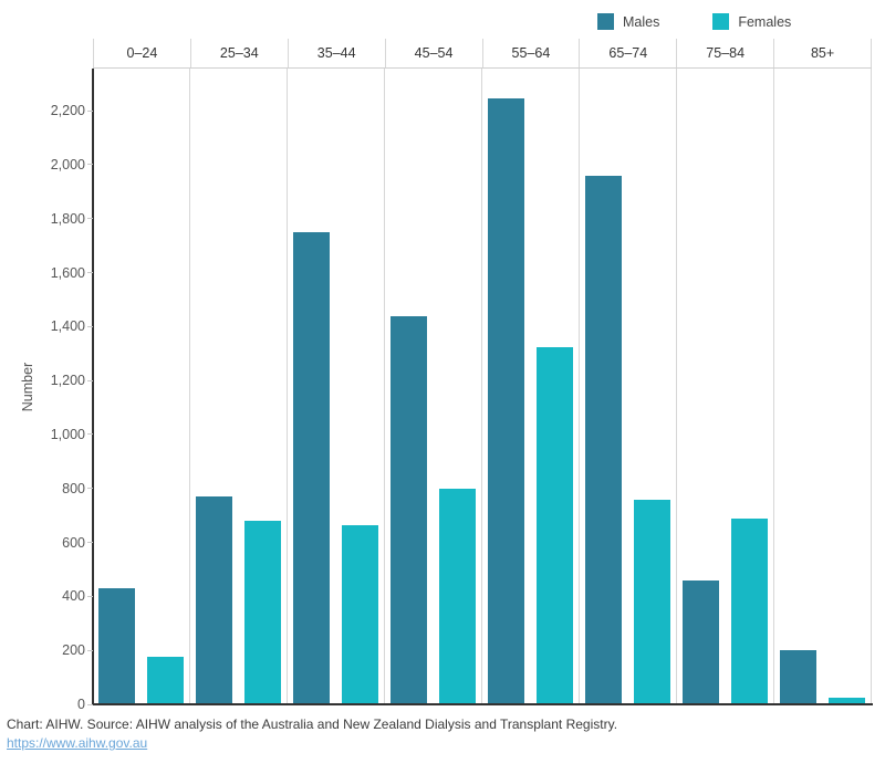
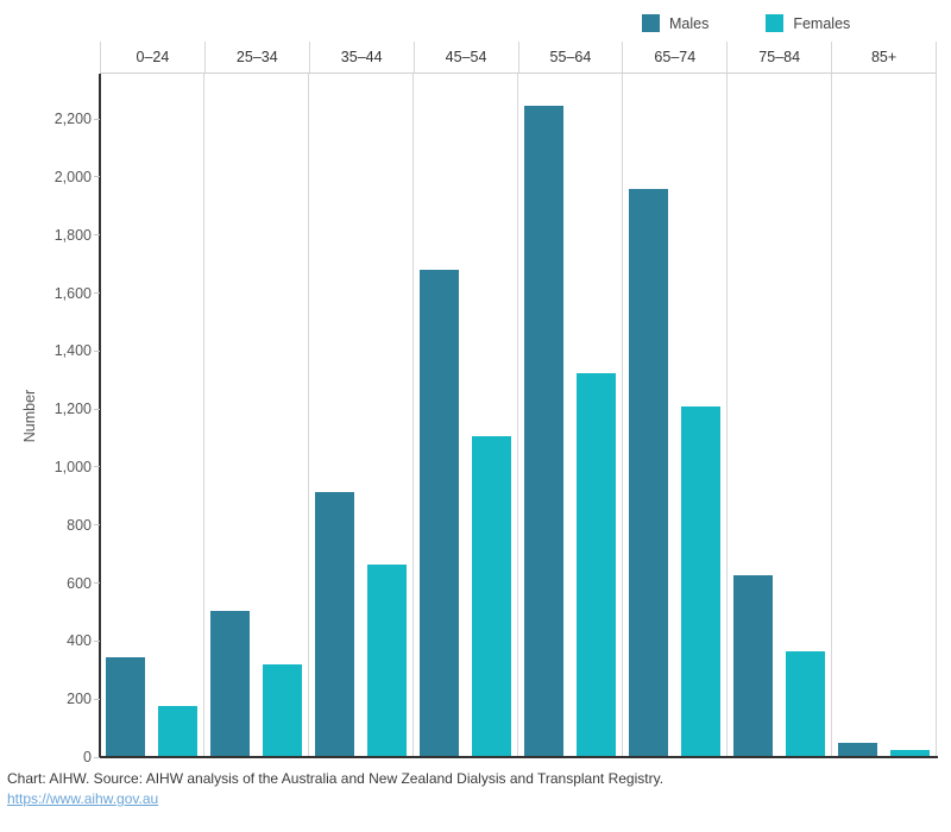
Males/0–24: 430 -> 340
Males/25–34: 770 -> 500
Females/25–34: 680 -> 320
Males/35–44: 1750 -> 920
Males/45–54: 1440 -> 1680
Females/45–54: 800 -> 1100
Females/65–74: 760 -> 1210
Males/75–84: 460 -> 620
Females/75–84: 690 -> 360
Males/85+: 200 -> 50
